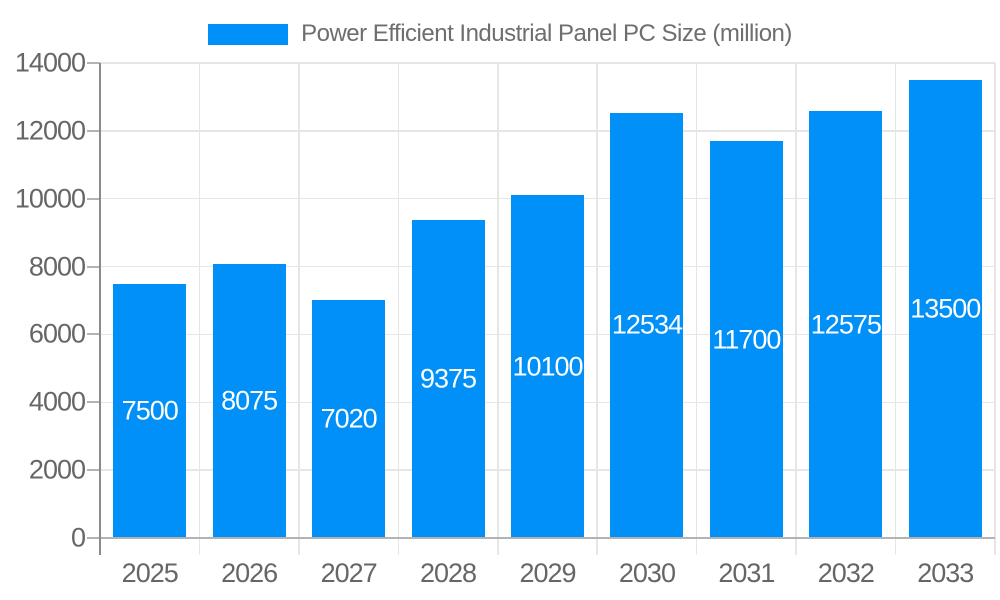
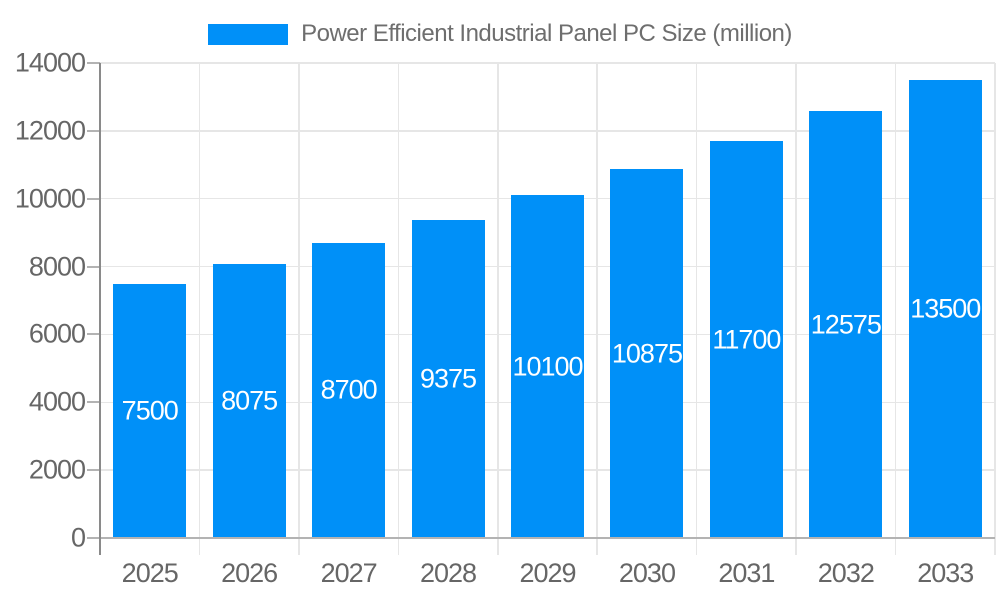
2027: 7020 -> 8700
2030: 12534 -> 10875
